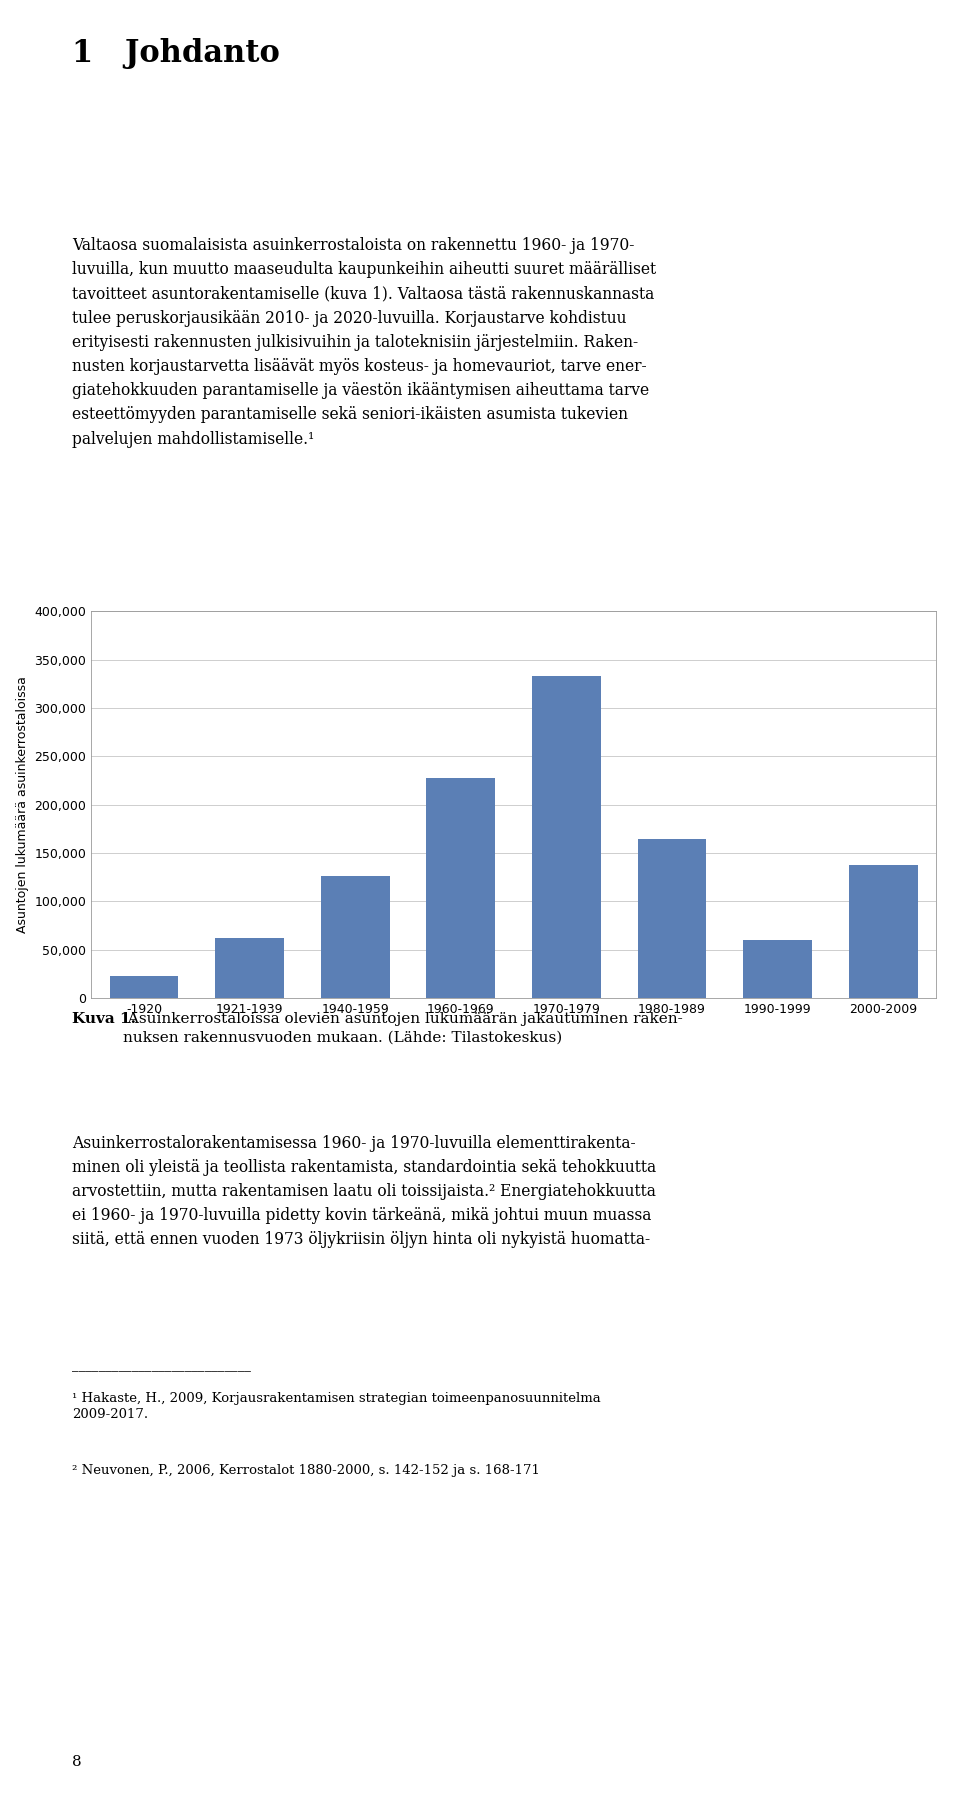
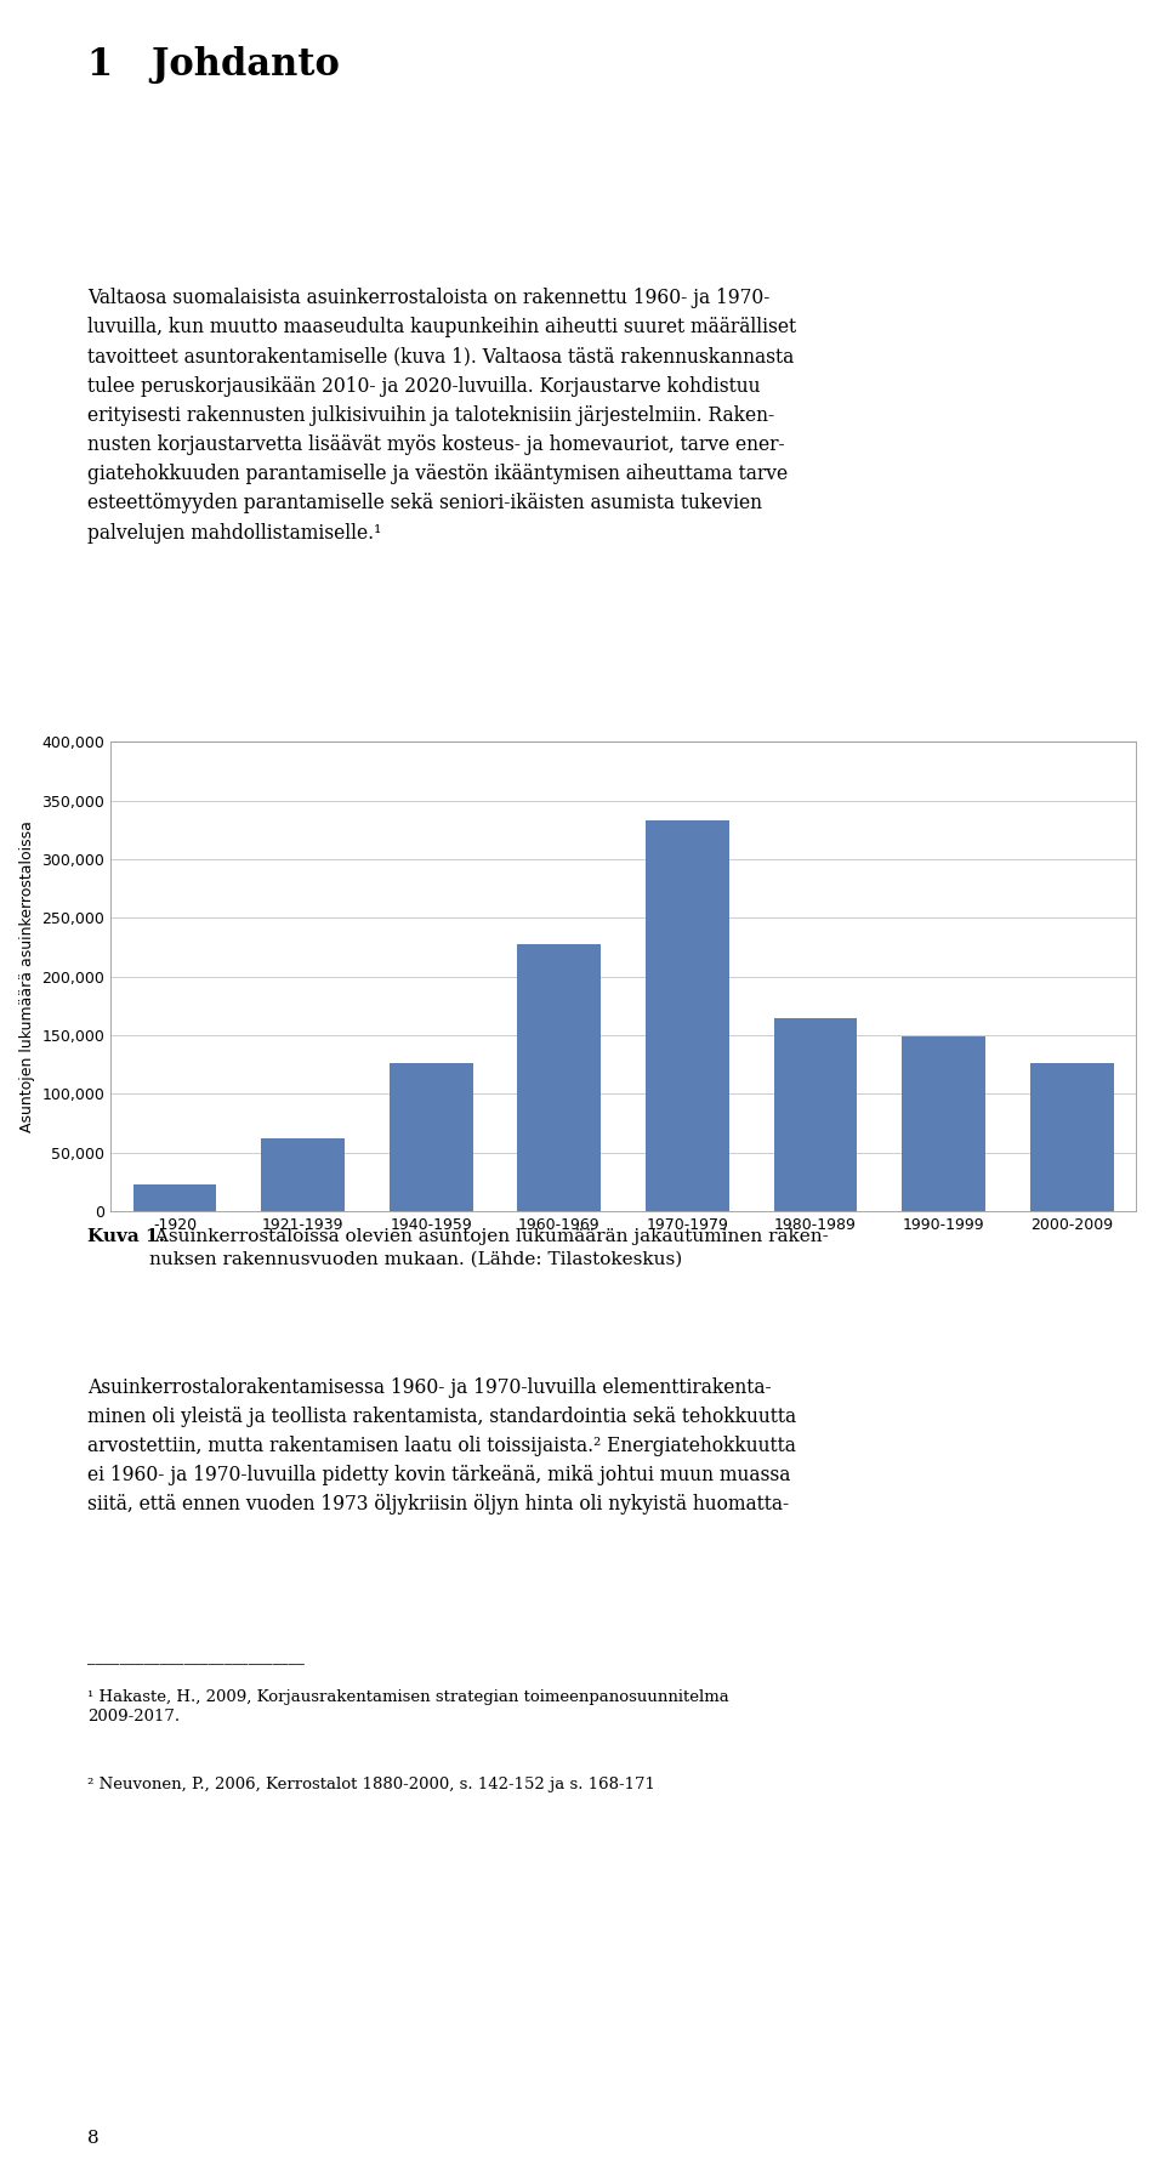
1990-1999: 60,000 -> 149,000
2000-2009: 138,000 -> 126,000
